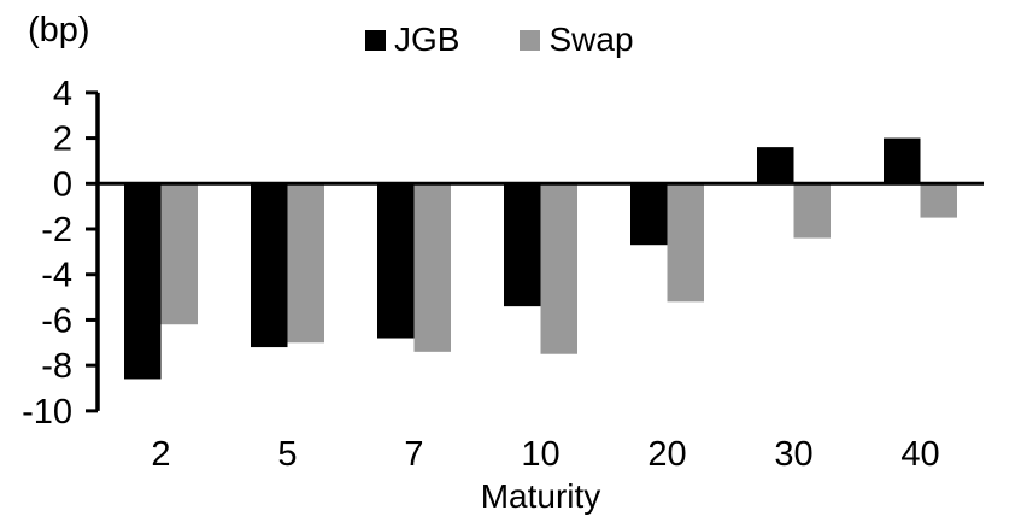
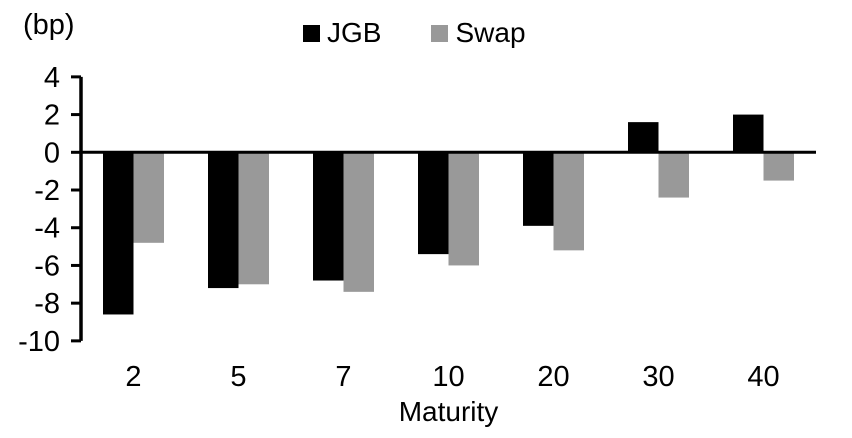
Swap/2: -6.2 -> -4.8
Swap/10: -7.5 -> -6.0
JGB/20: -2.7 -> -3.9
